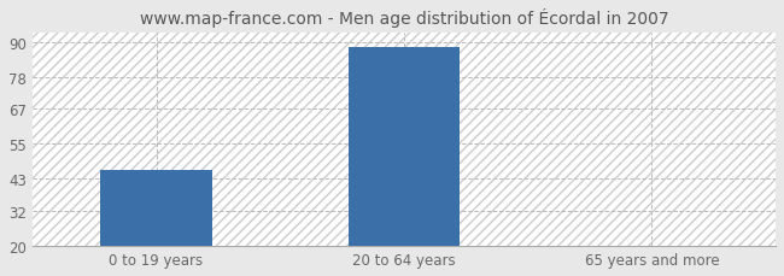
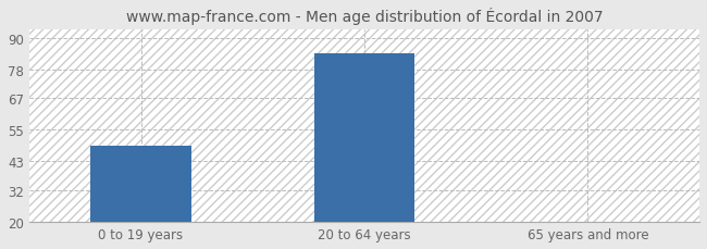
0 to 19 years: 46 -> 49
20 to 64 years: 88 -> 84
